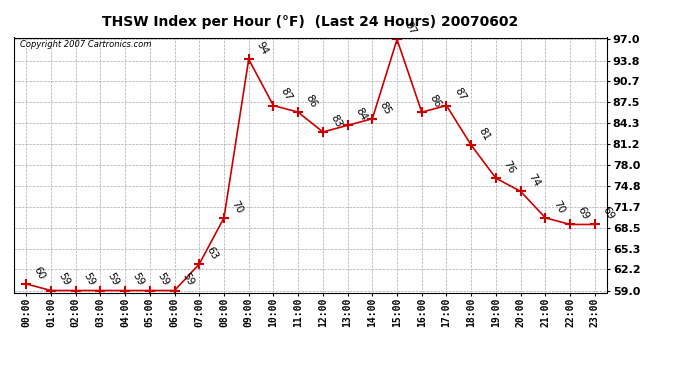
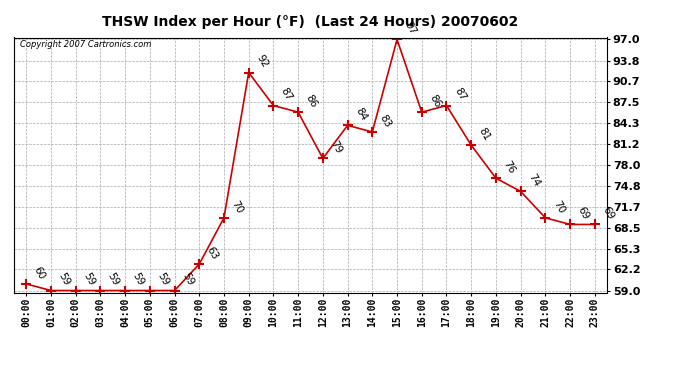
09:00: 94 -> 92
12:00: 83 -> 79
14:00: 85 -> 83
